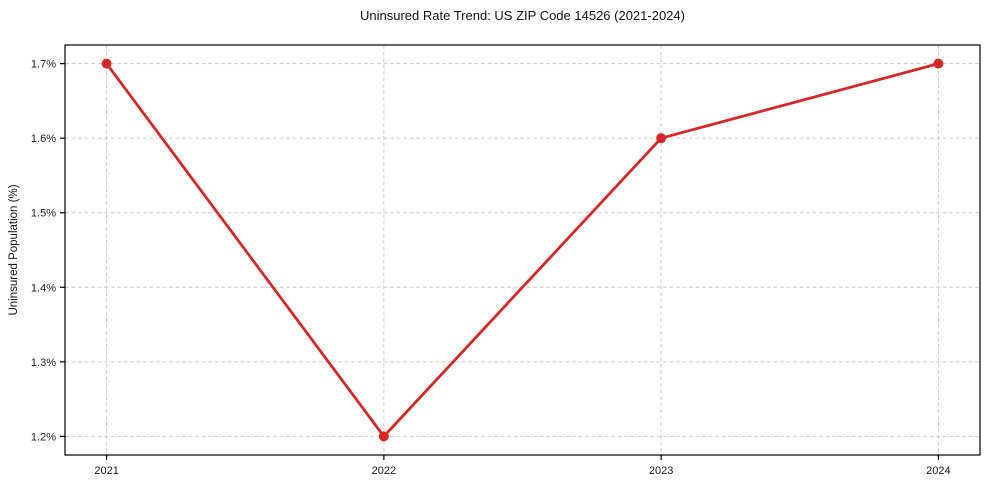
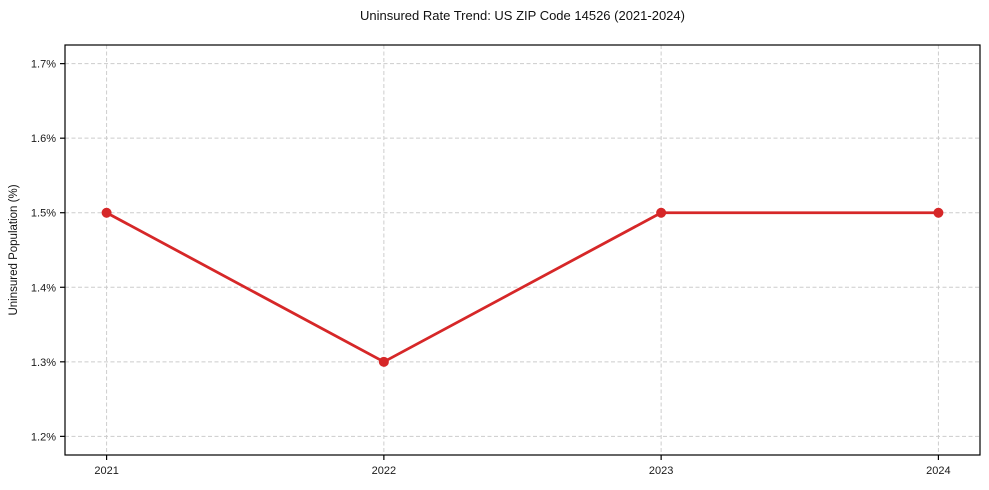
2021: 1.7% -> 1.5%
2022: 1.2% -> 1.3%
2023: 1.6% -> 1.5%
2024: 1.7% -> 1.5%
